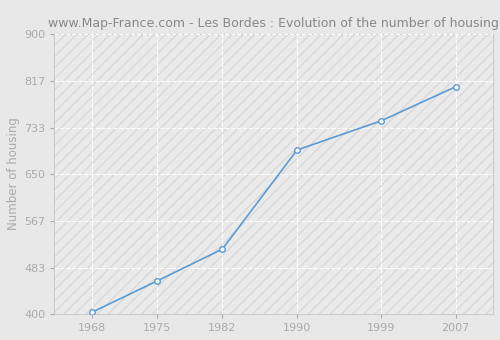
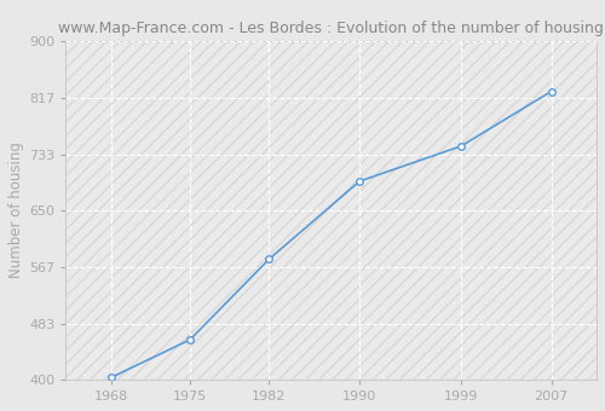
1982: 516 -> 578
2007: 806 -> 826
